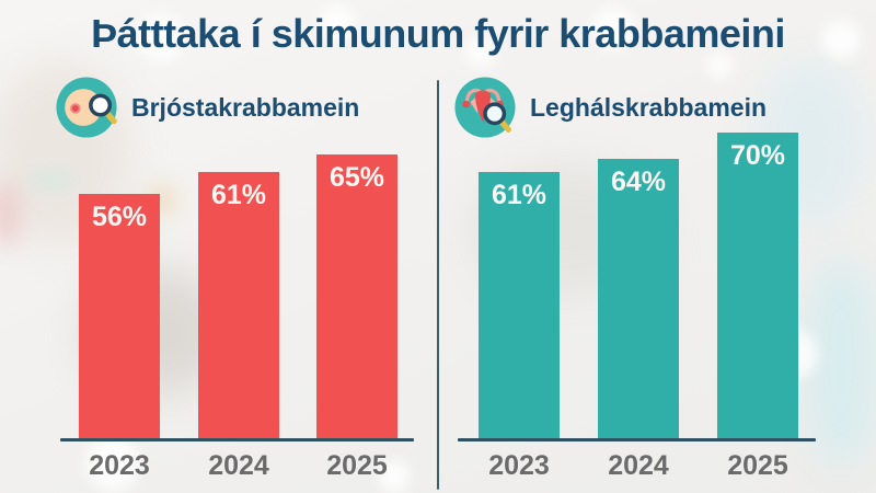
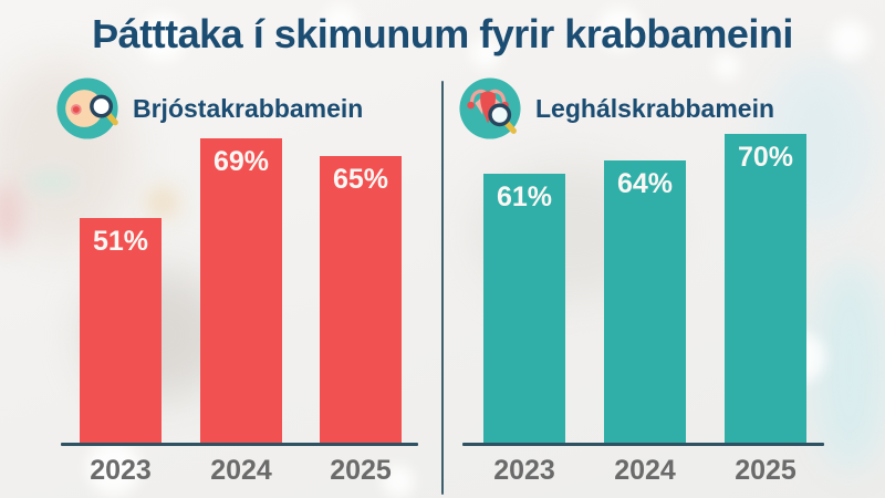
Brjóstakrabbamein/2023: 56% -> 51%
Brjóstakrabbamein/2024: 61% -> 69%
